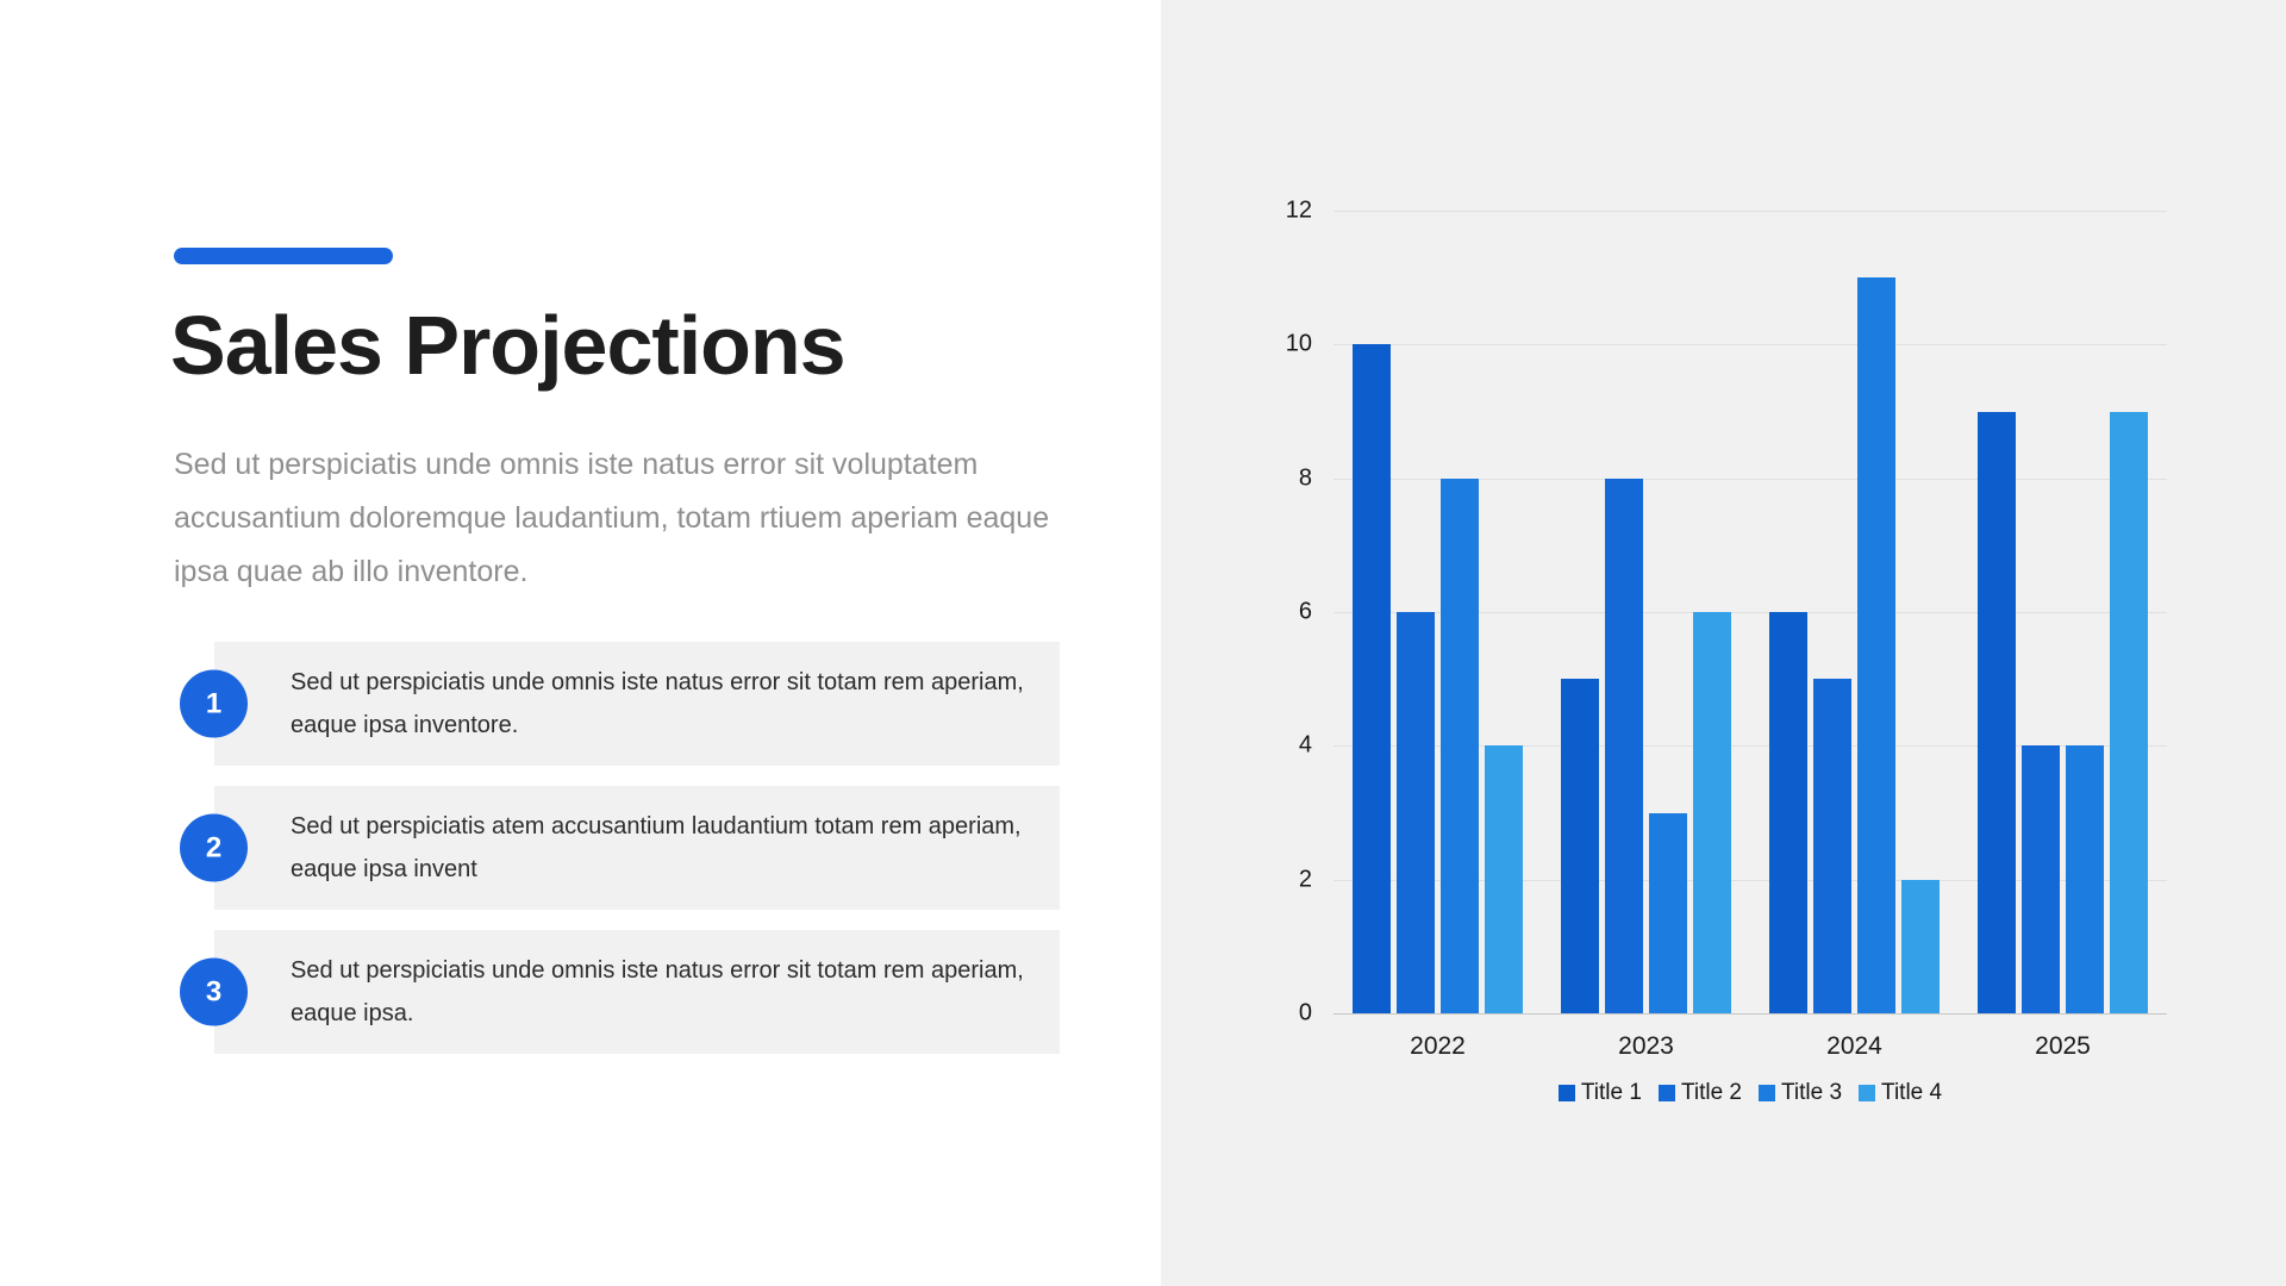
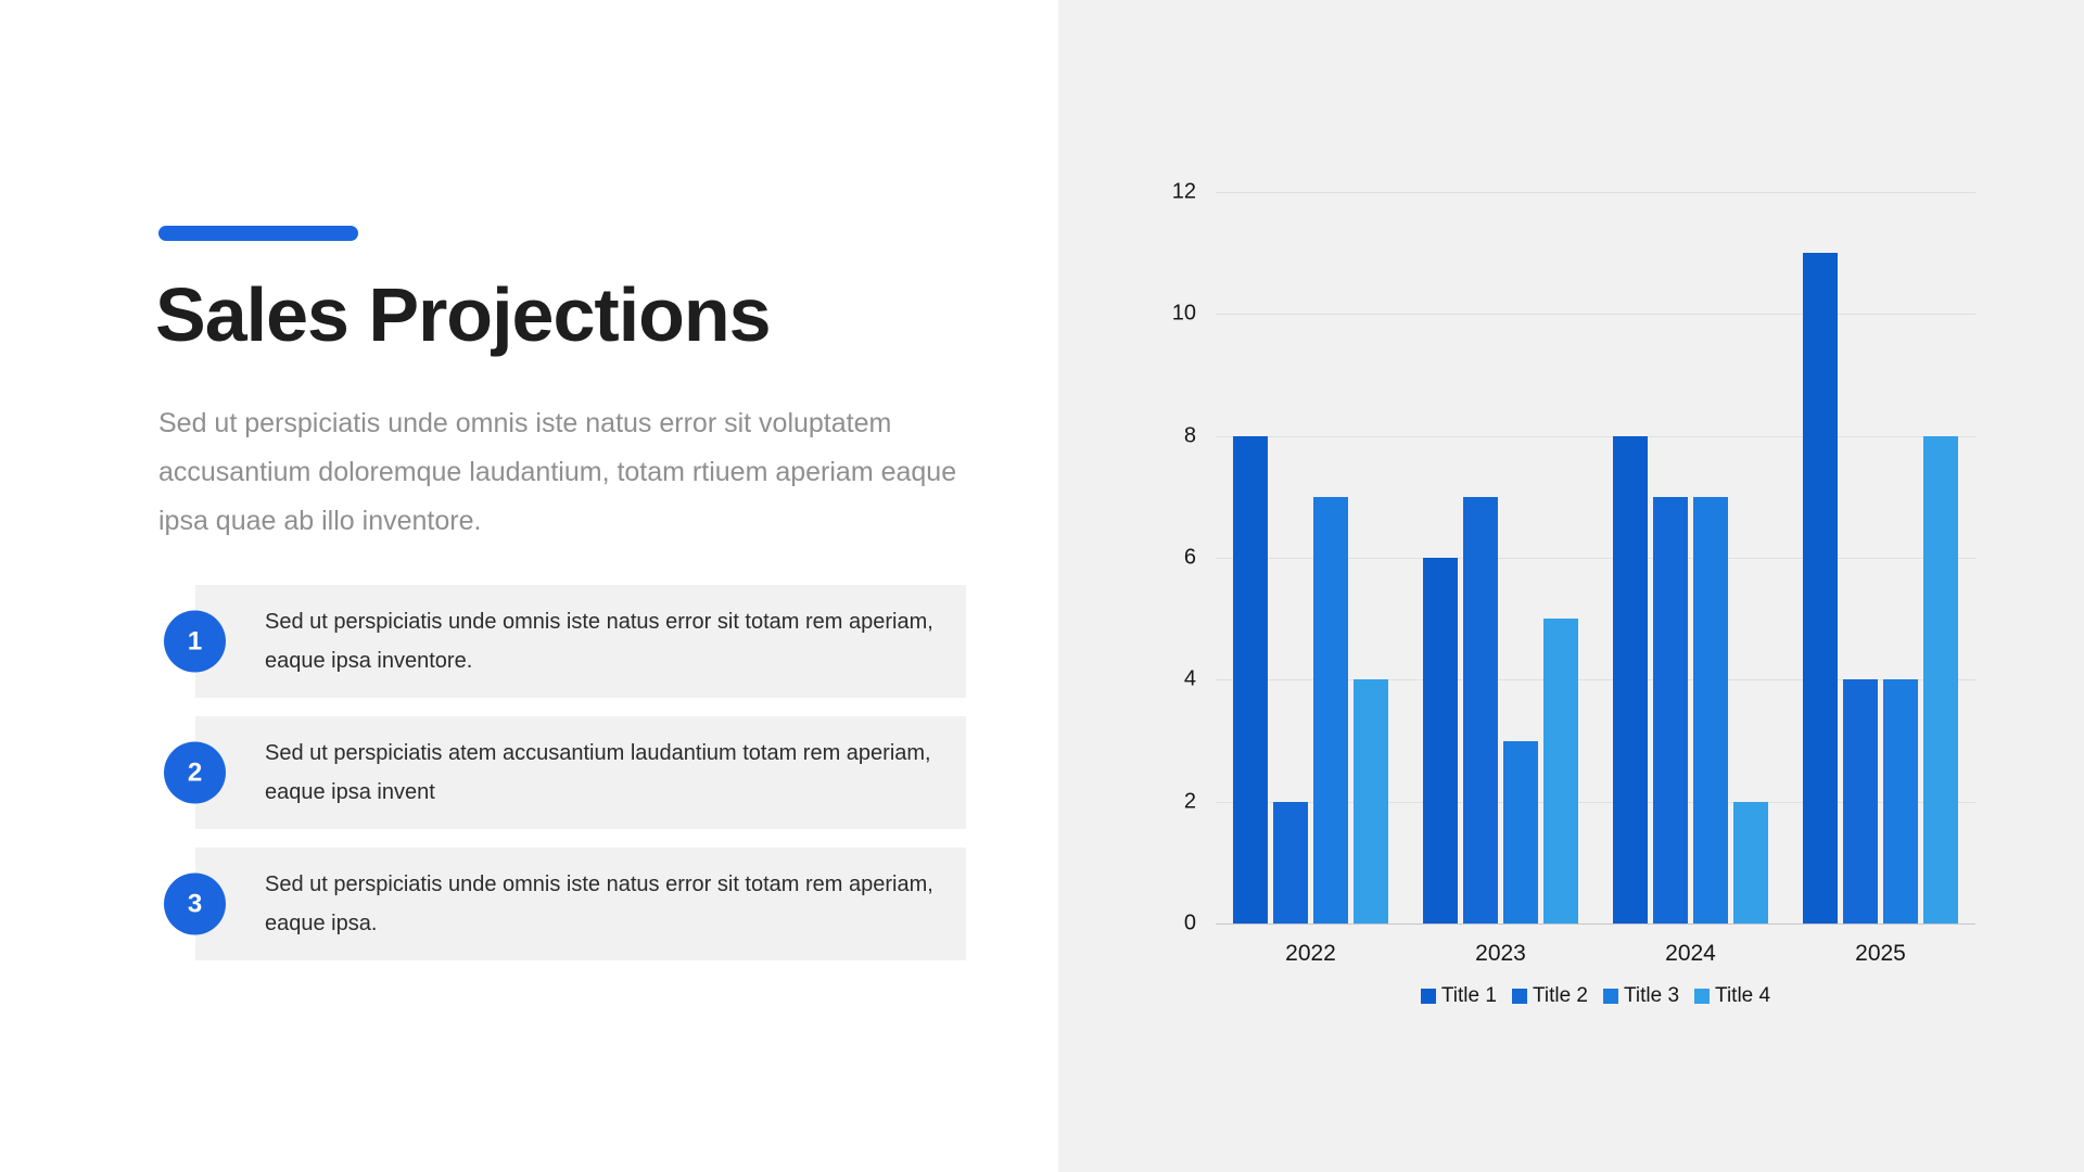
Title 1/2022: 10 -> 8
Title 2/2022: 6 -> 2
Title 3/2022: 8 -> 7
Title 1/2023: 5 -> 6
Title 2/2023: 8 -> 7
Title 4/2023: 6 -> 5
Title 1/2024: 6 -> 8
Title 2/2024: 5 -> 7
Title 3/2024: 11 -> 7
Title 1/2025: 9 -> 11
Title 4/2025: 9 -> 8
